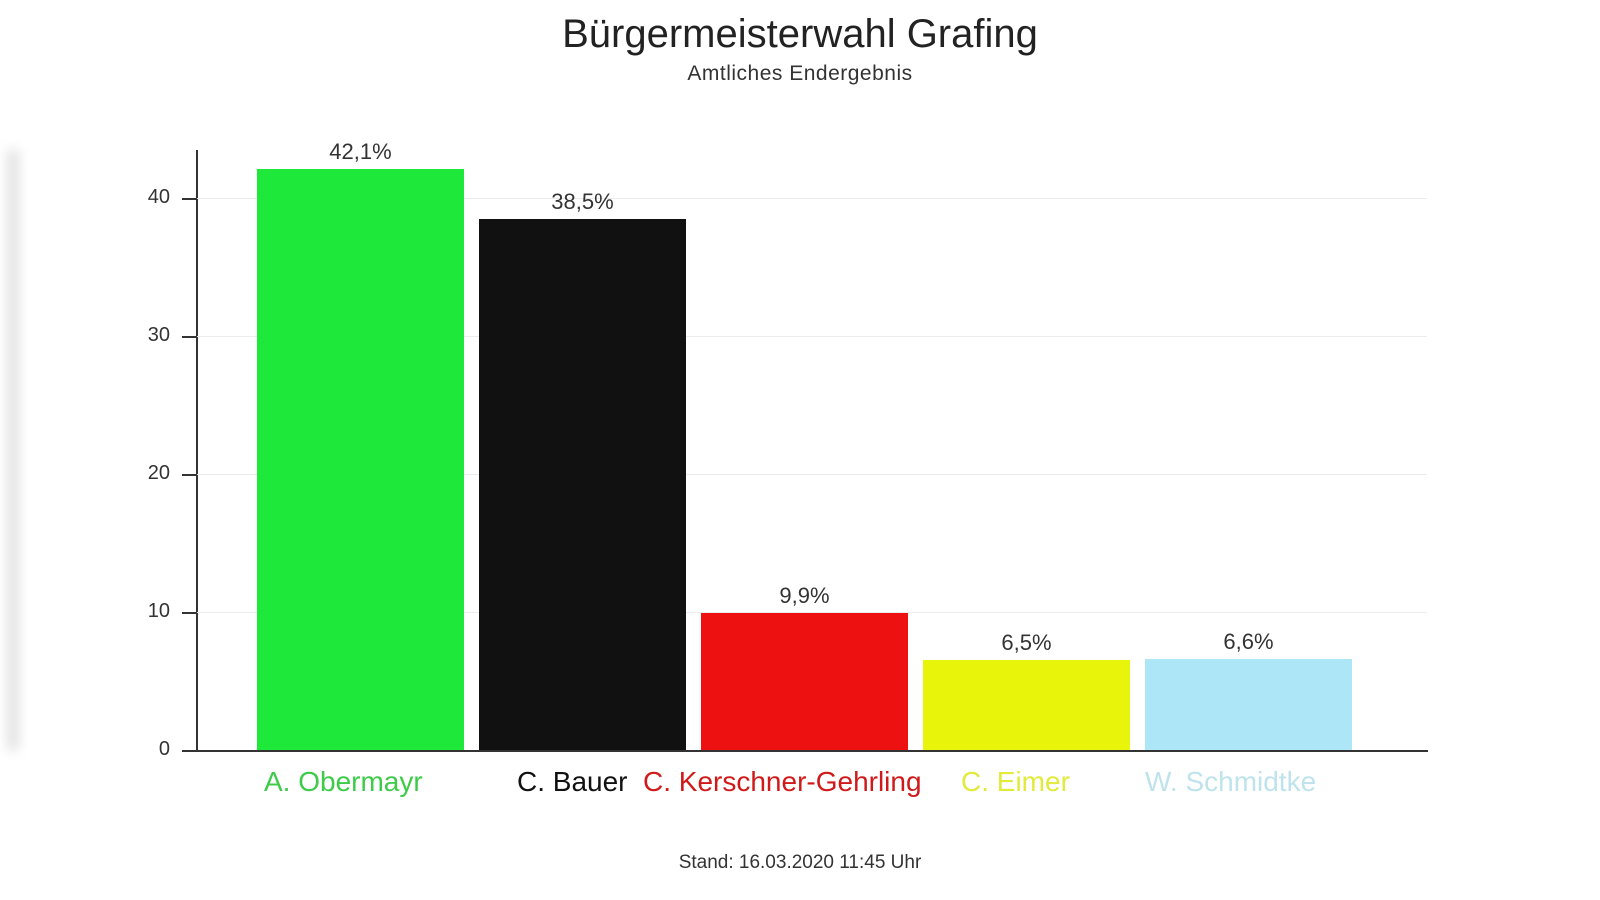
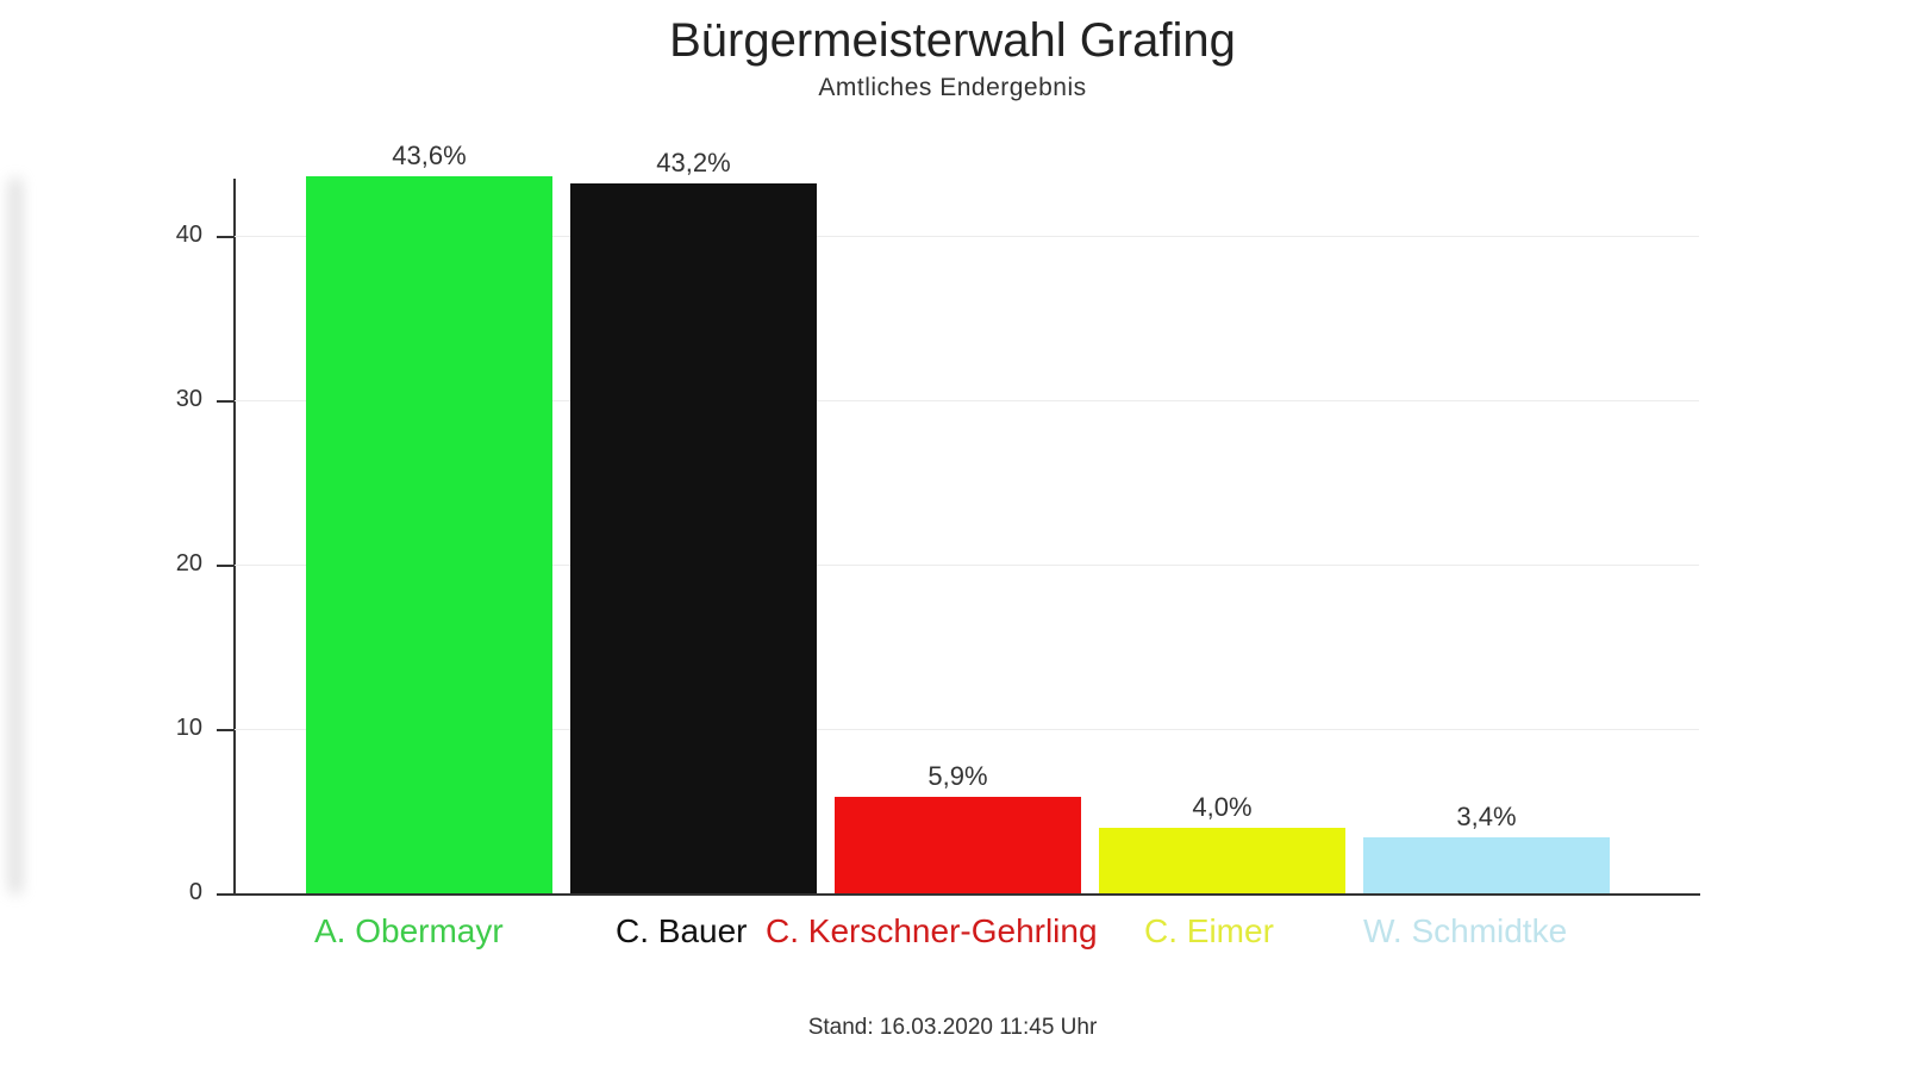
A. Obermayr: 42,1% -> 43,6%
C. Bauer: 38,5% -> 43,2%
C. Kerschner-Gehrling: 9,9% -> 5,9%
C. Eimer: 6,5% -> 4,0%
W. Schmidtke: 6,6% -> 3,4%
